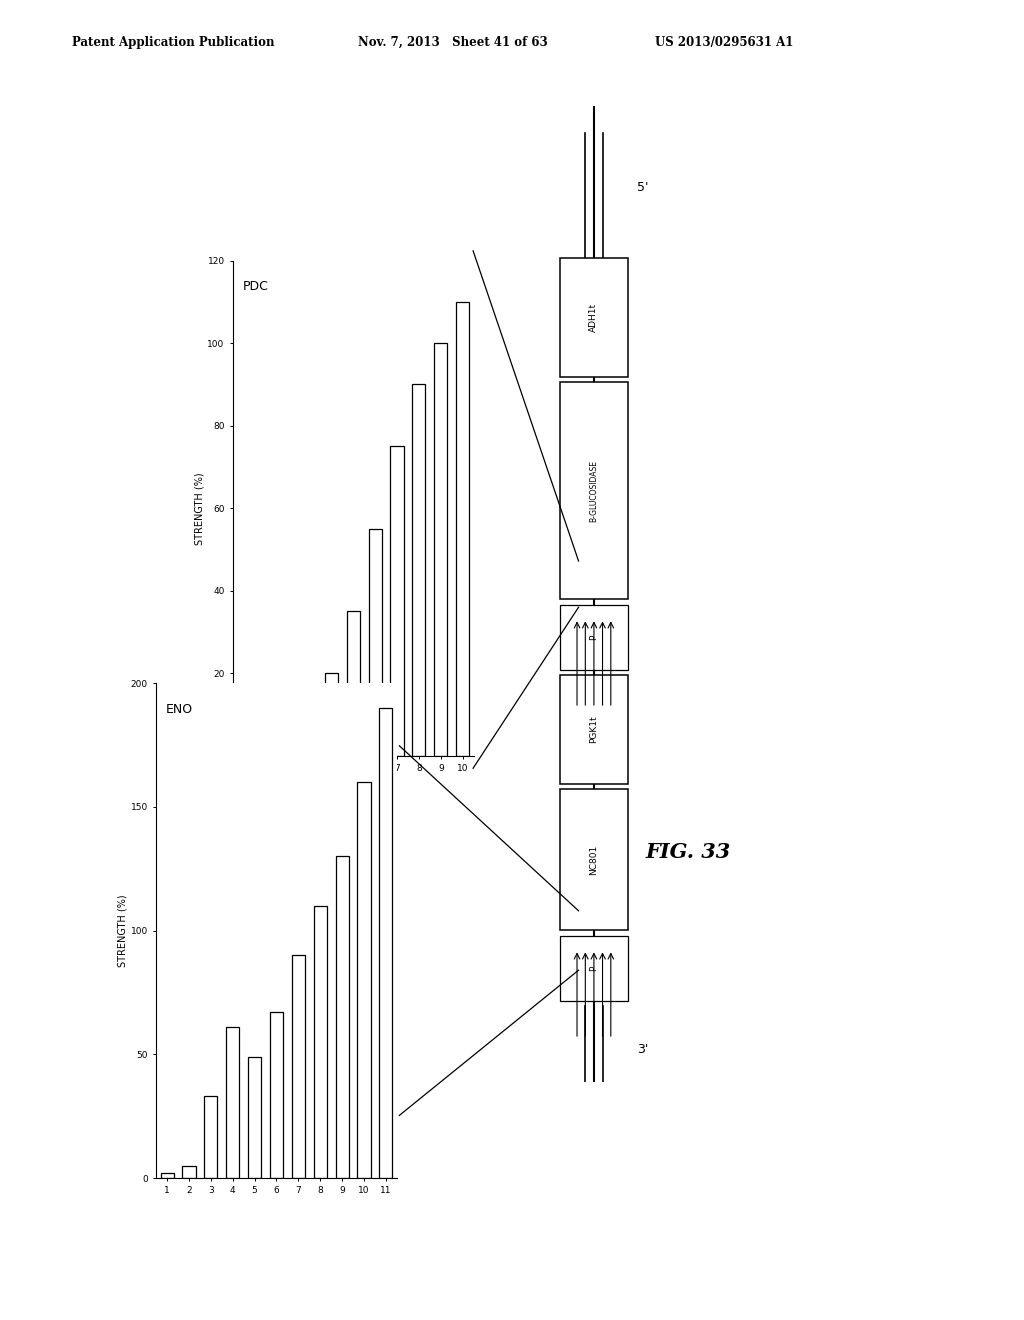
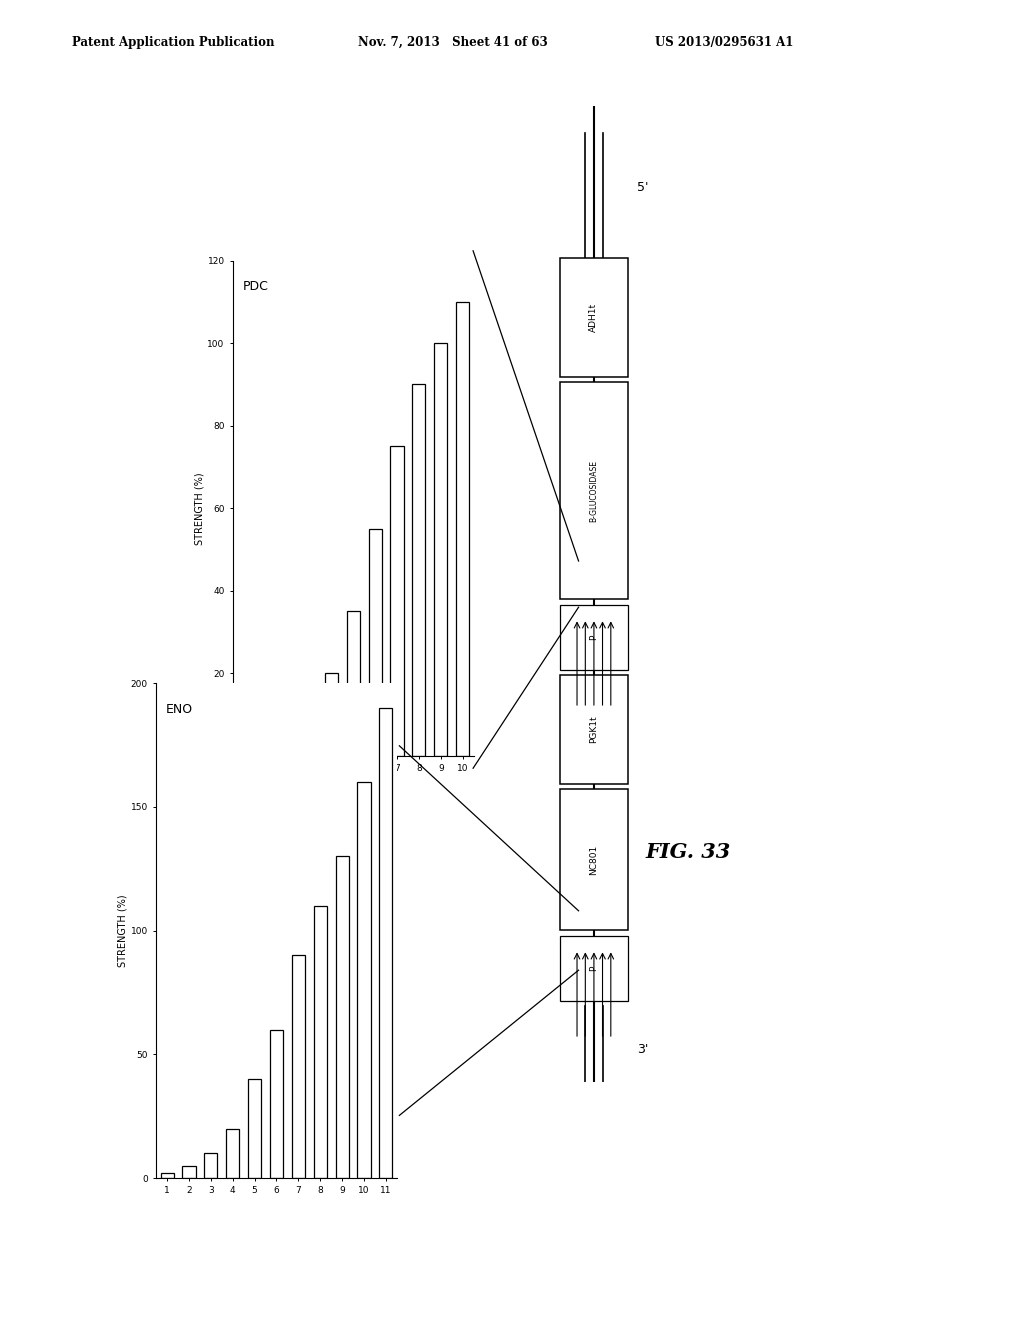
3: 33 -> 10
4: 61 -> 20
5: 49 -> 40
6: 67 -> 60
